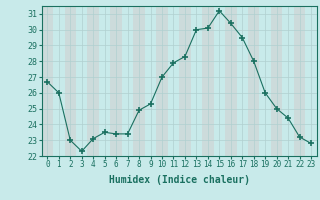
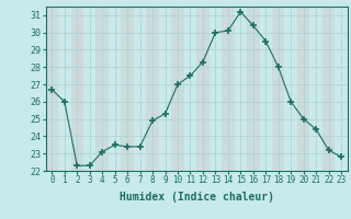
2: 23.0 -> 22.3
11: 27.9 -> 27.5
